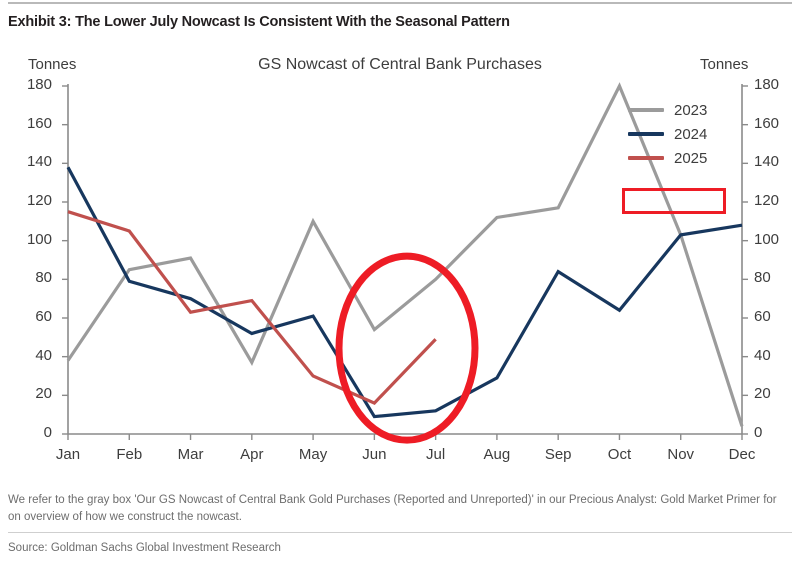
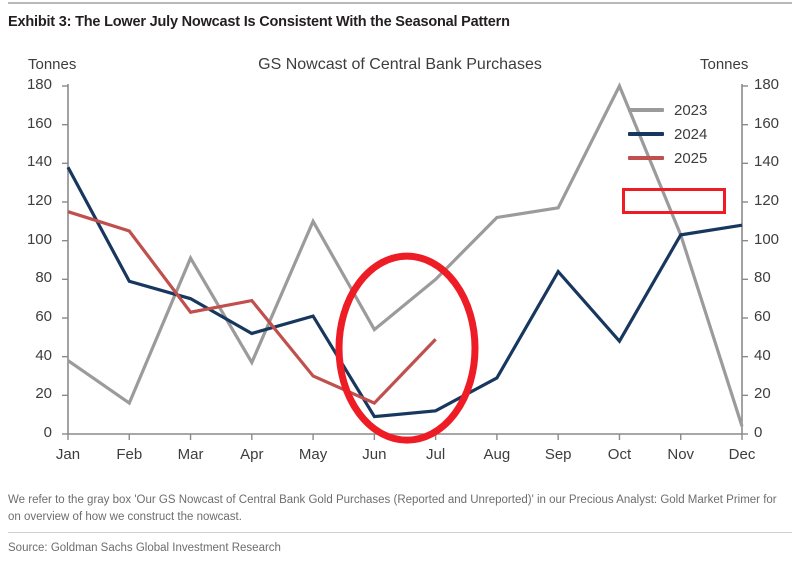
2023/Feb: 85 -> 16
2024/Oct: 64 -> 48
